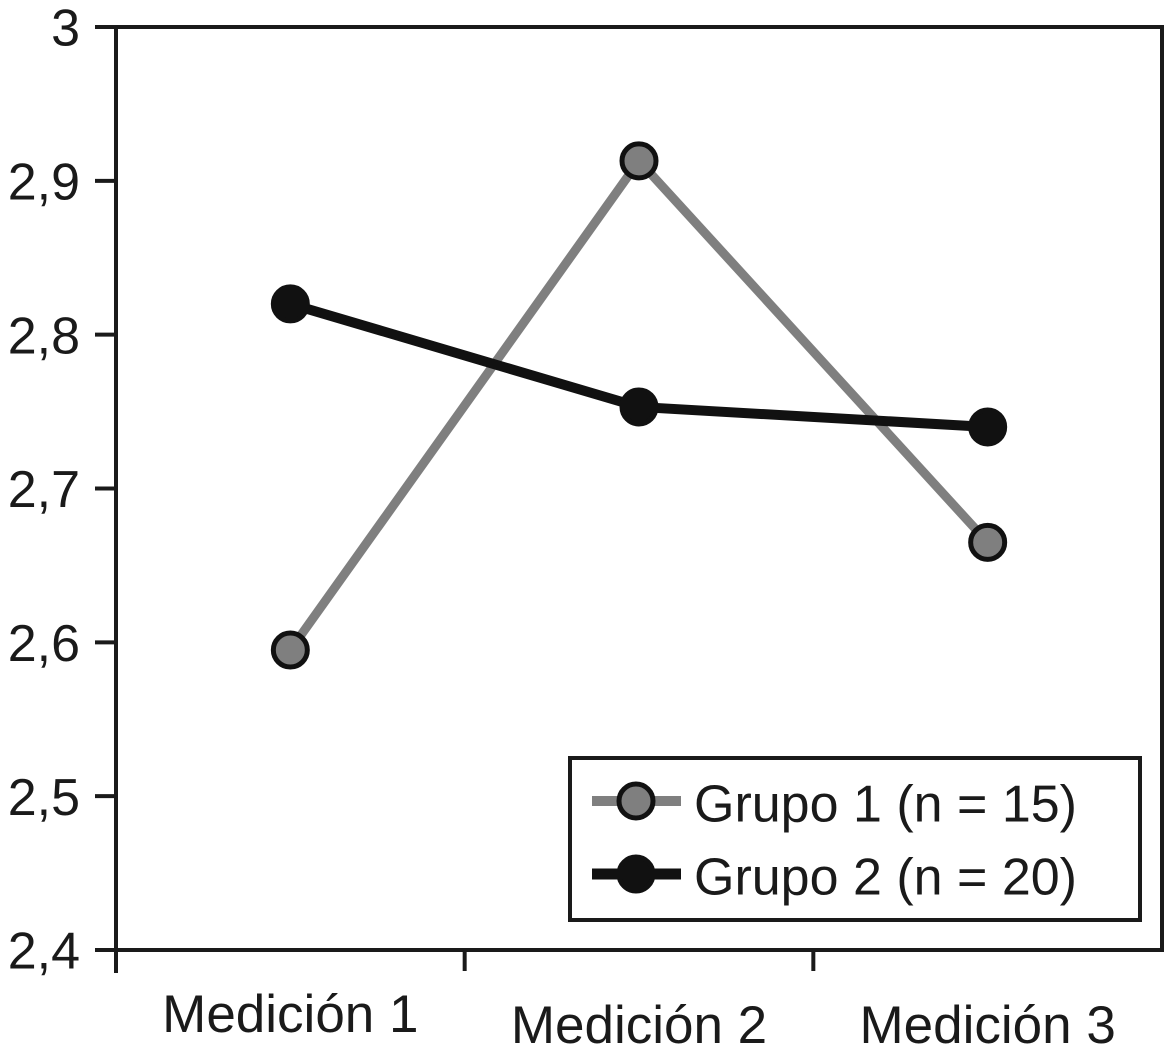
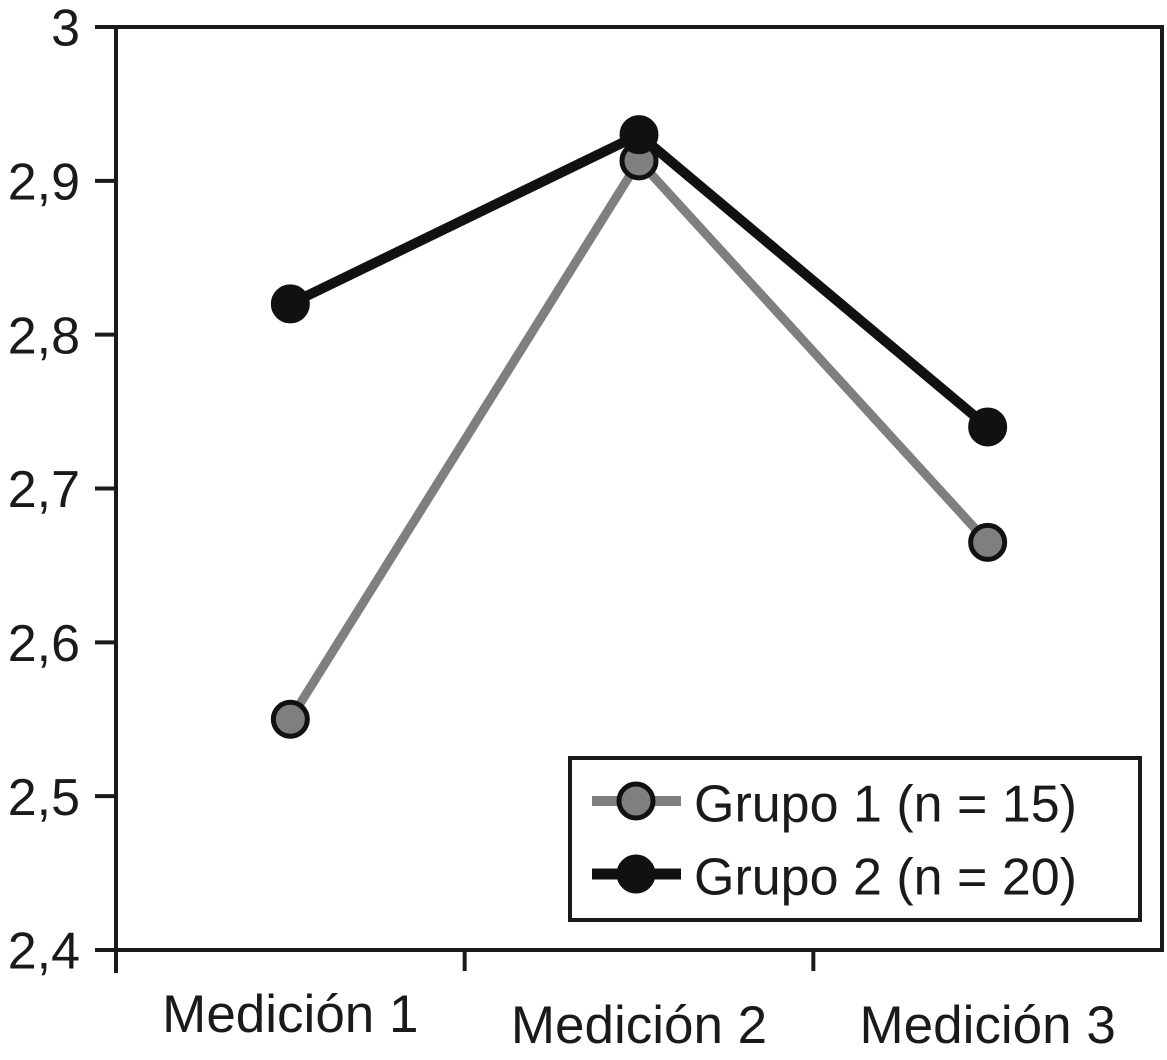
Grupo 1 (n = 15)/Medición 1: 2,60 -> 2,55
Grupo 2 (n = 20)/Medición 2: 2,75 -> 2,93
